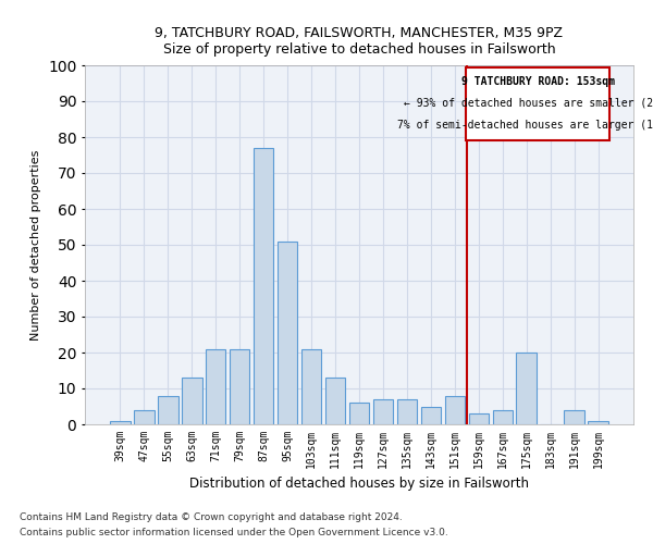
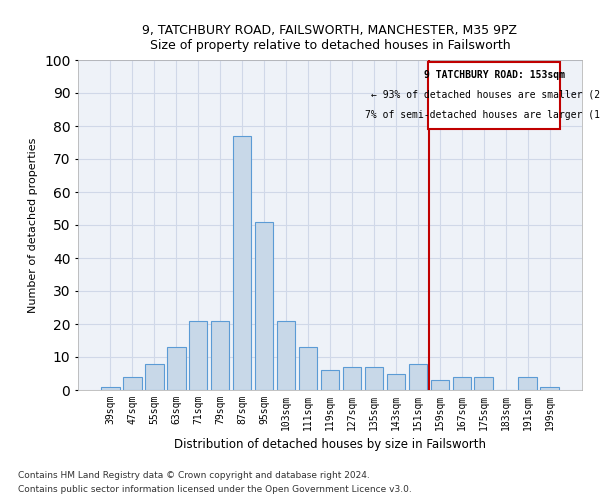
175sqm: 20 -> 4
